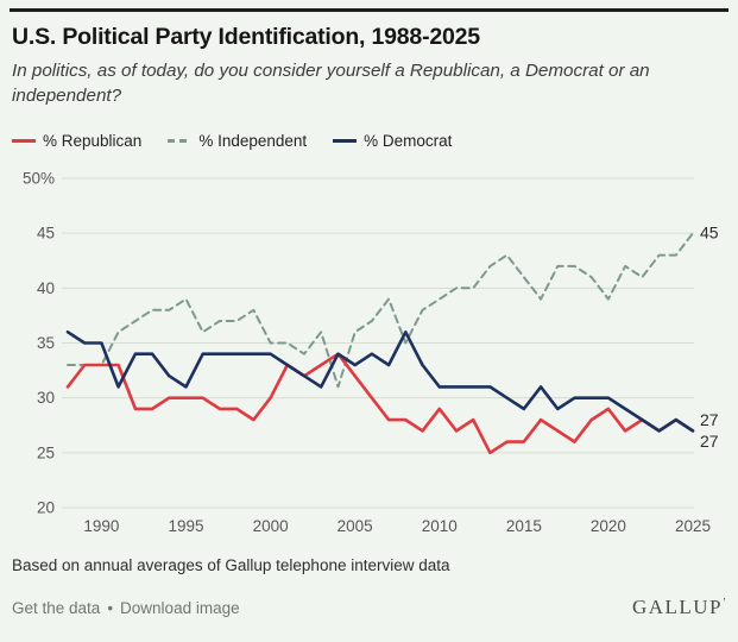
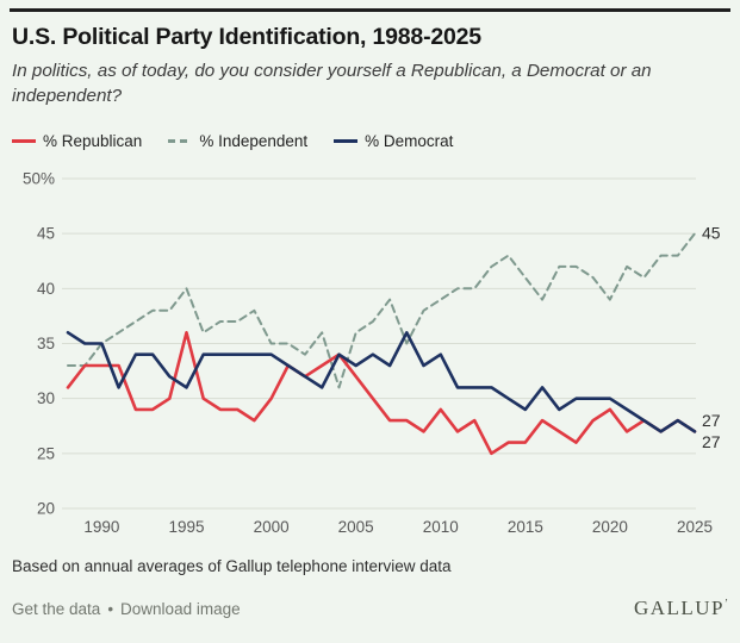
% Independent/1990: 33% -> 35%
% Independent/1995: 39% -> 40%
% Republican/1995: 30% -> 36%
% Democrat/2010: 31% -> 34%
